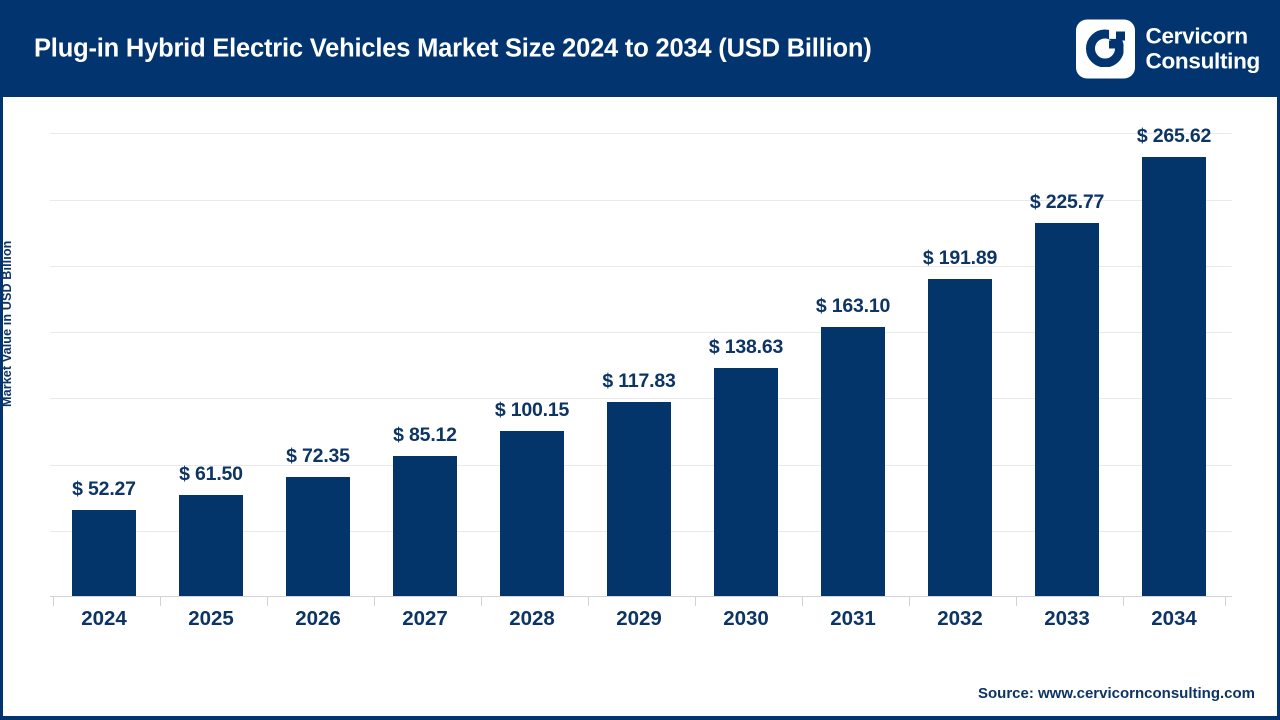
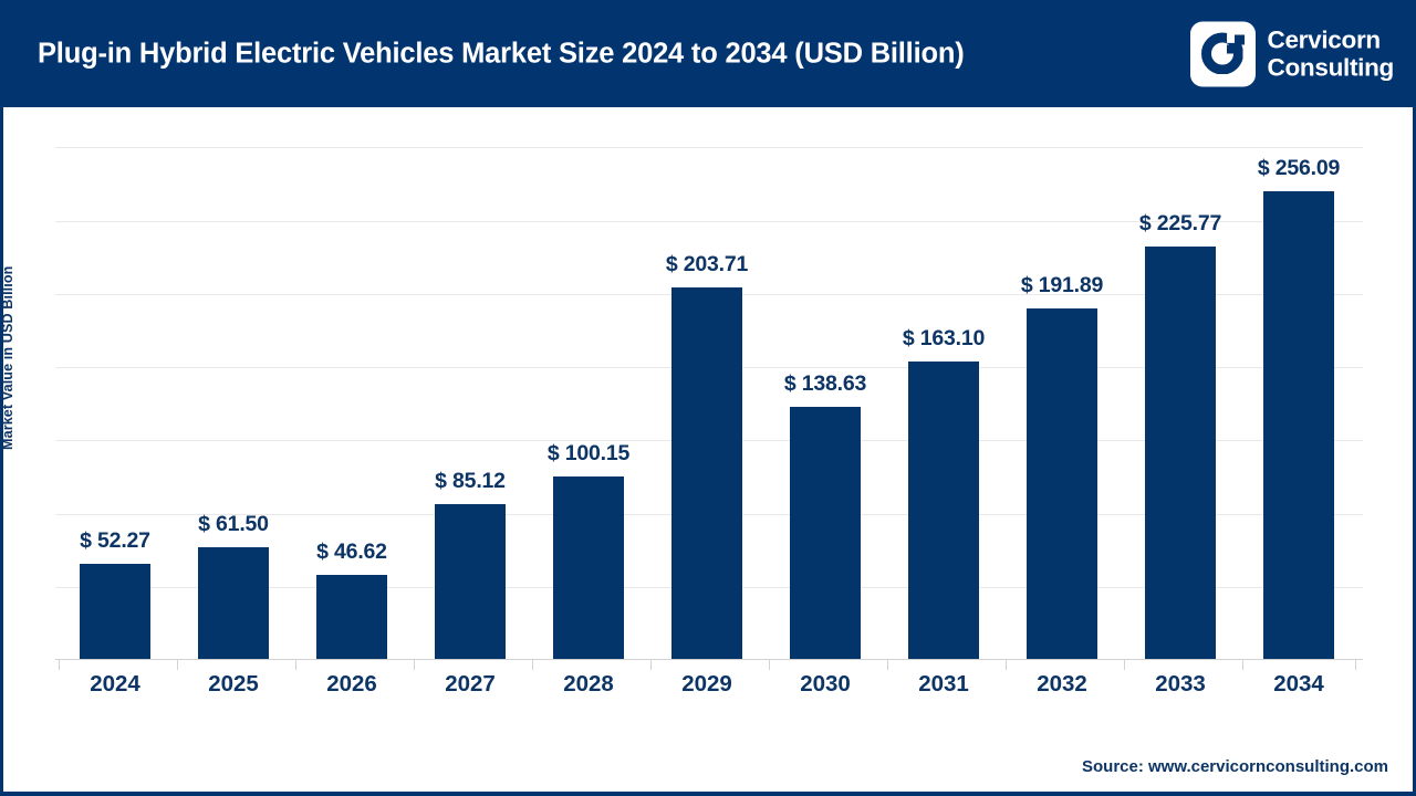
2026: 72.35 -> 46.62
2029: 117.83 -> 203.71
2034: 265.62 -> 256.09
